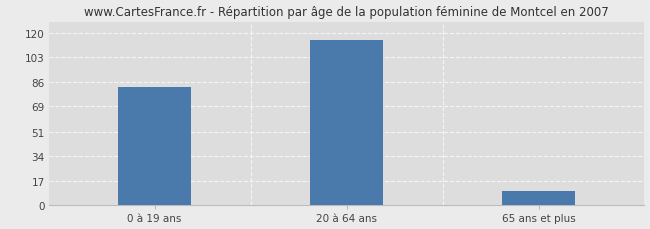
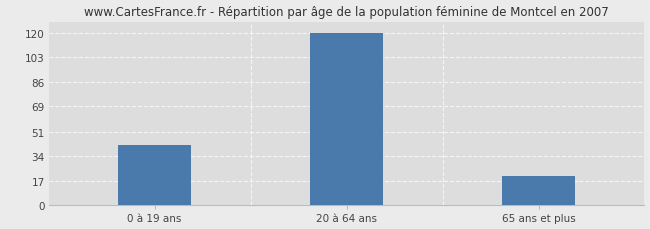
0 à 19 ans: 82 -> 42
20 à 64 ans: 115 -> 120
65 ans et plus: 10 -> 20
